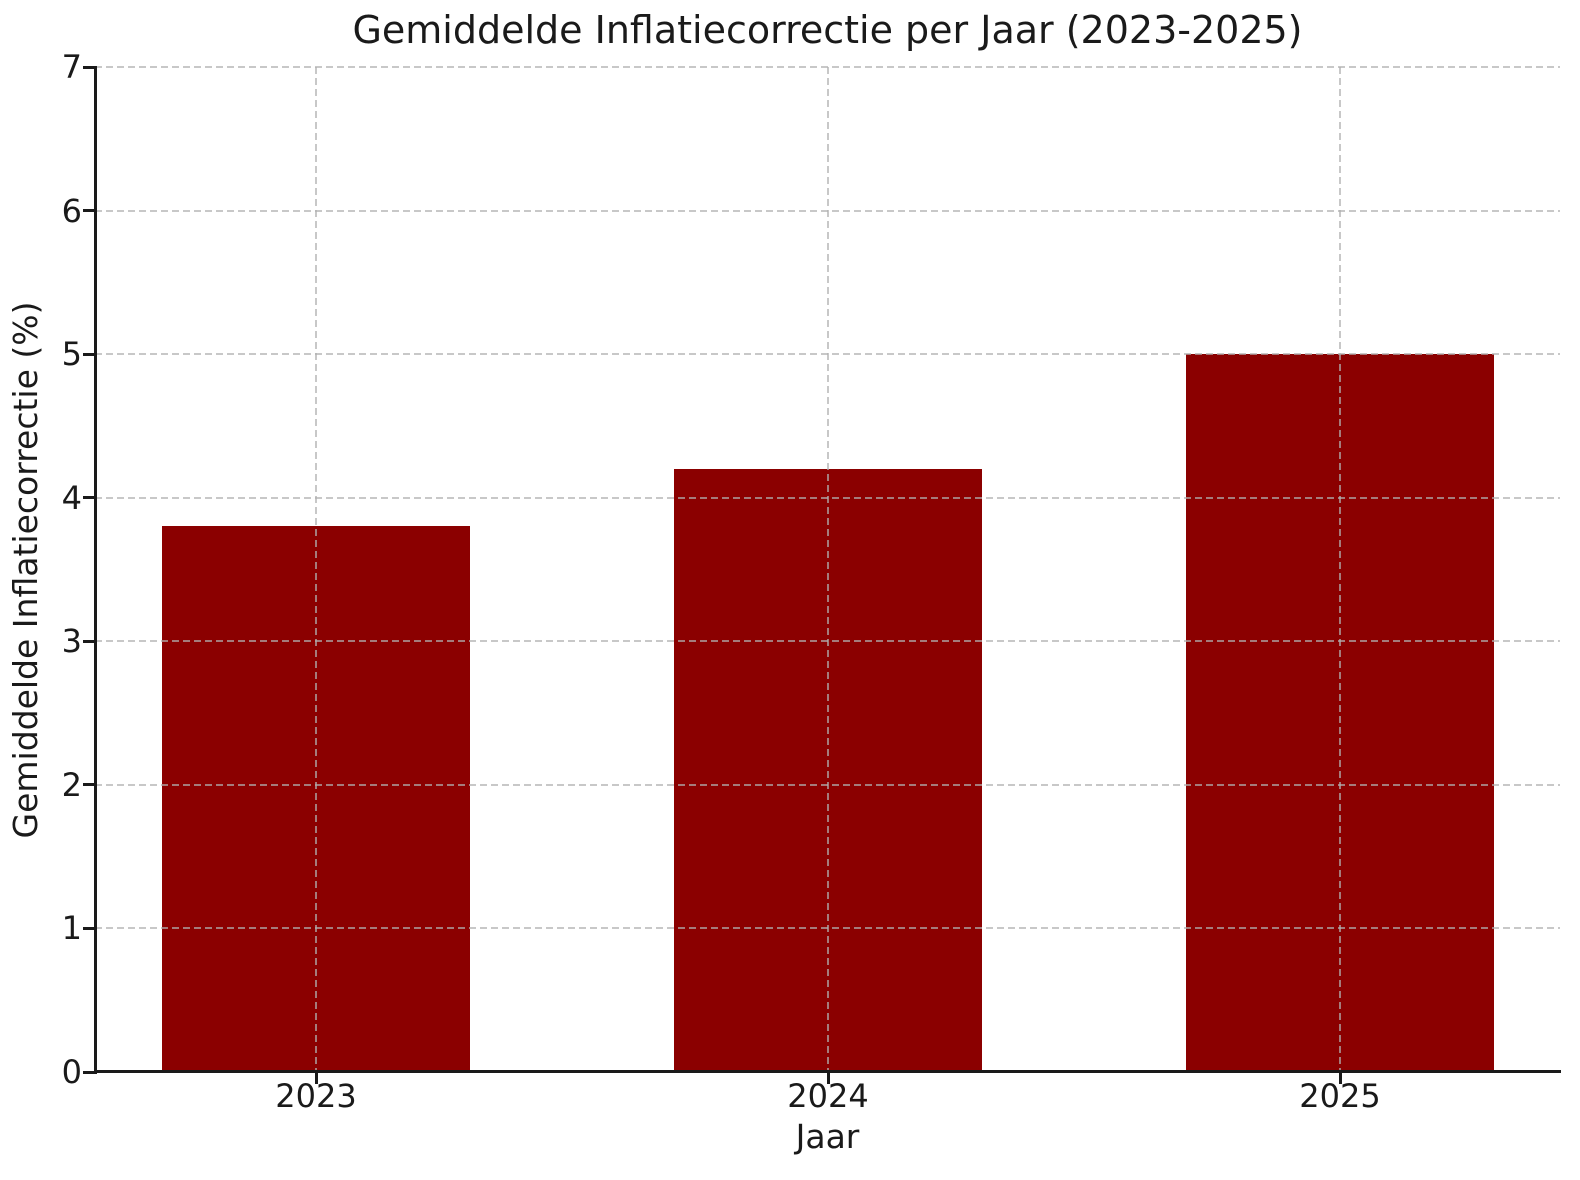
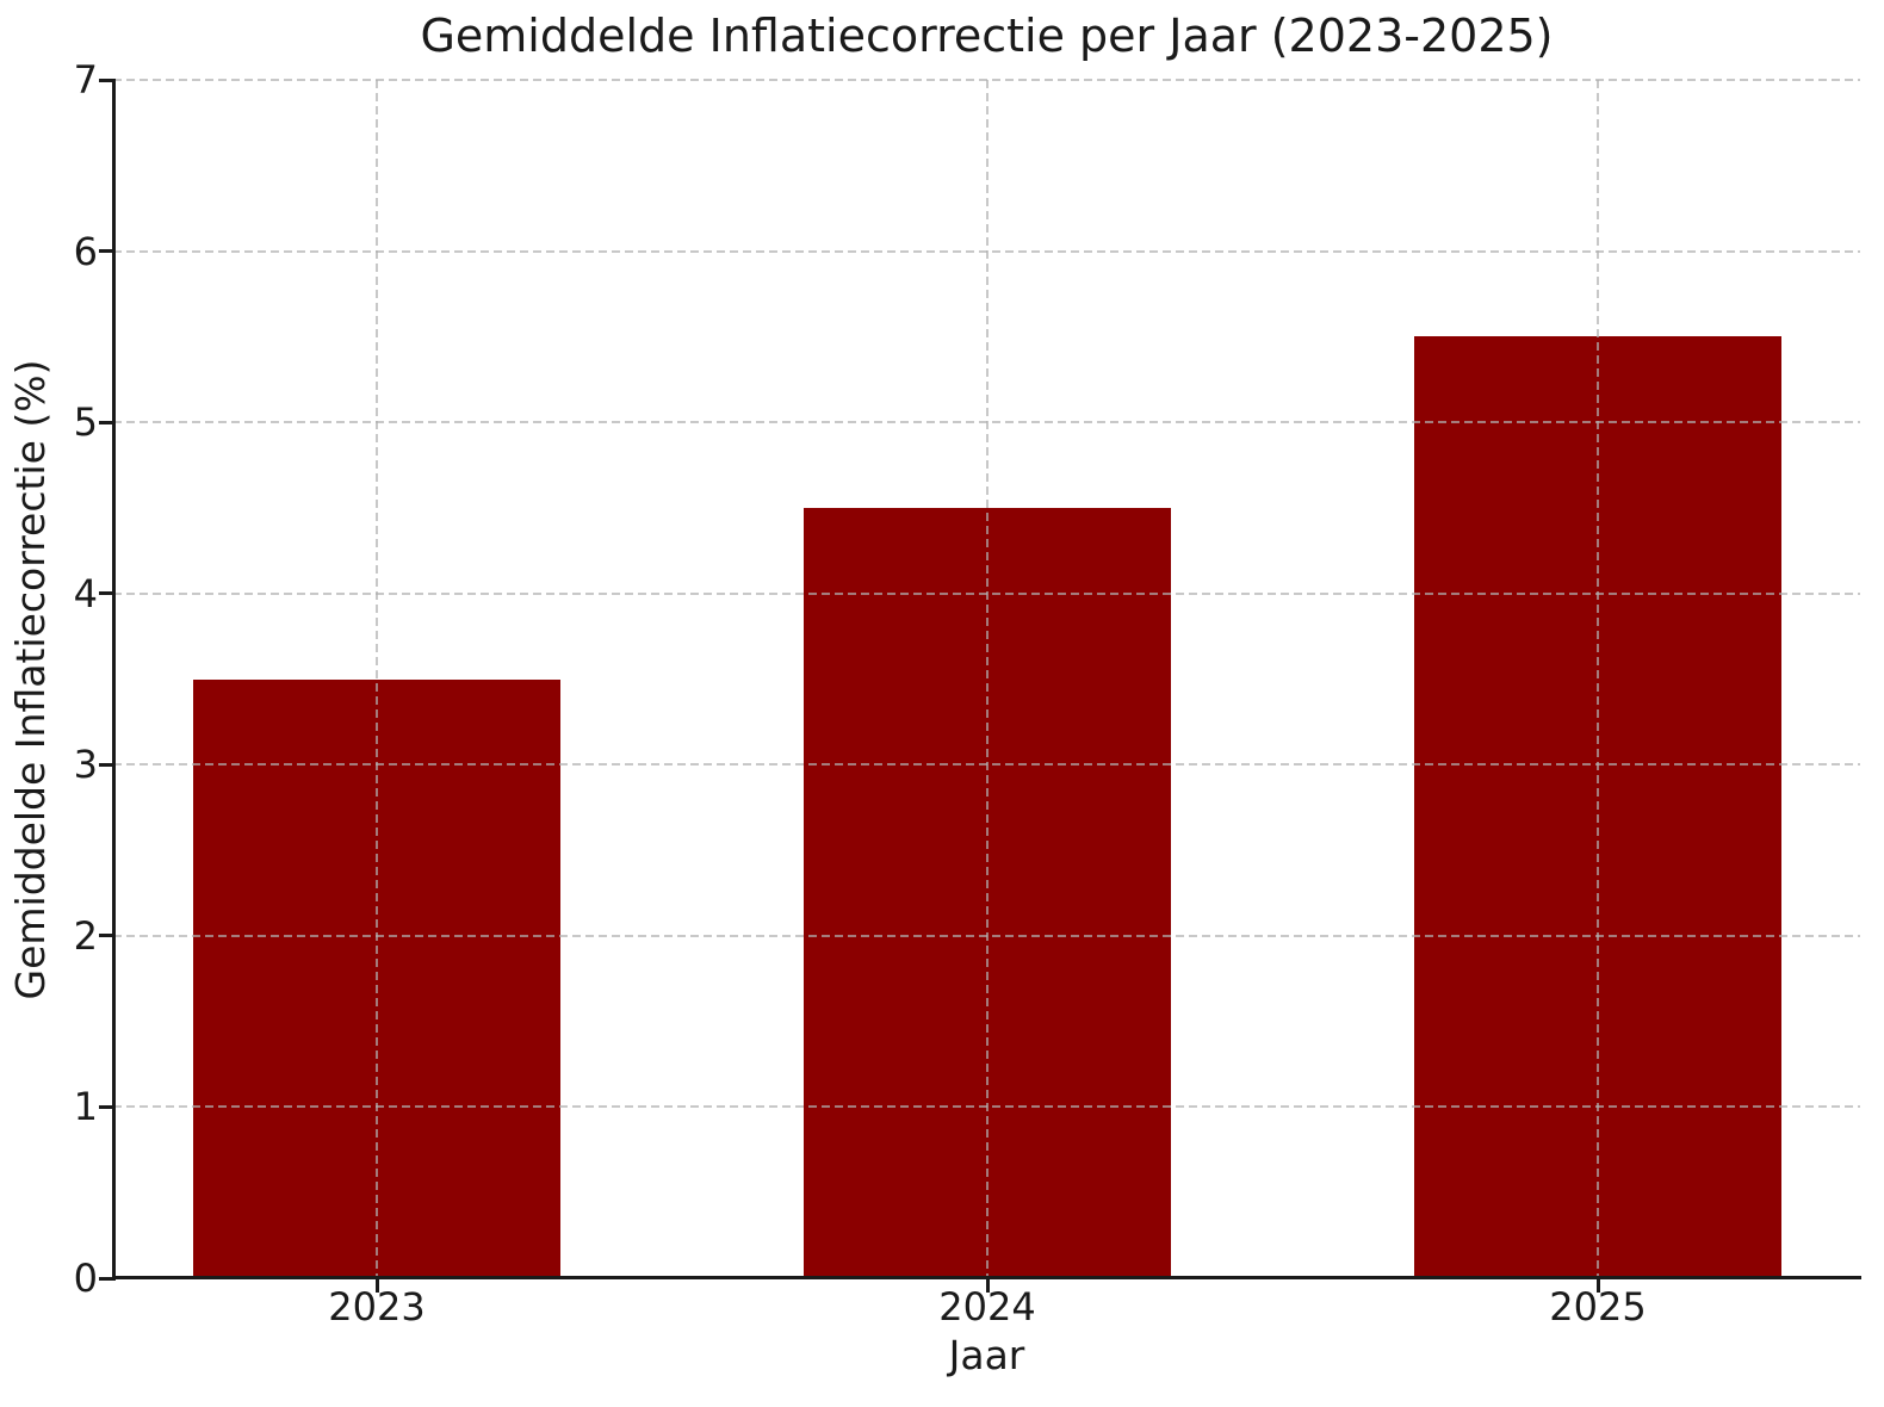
2023: 3.8 -> 3.5
2024: 4.2 -> 4.5
2025: 5.0 -> 5.5
